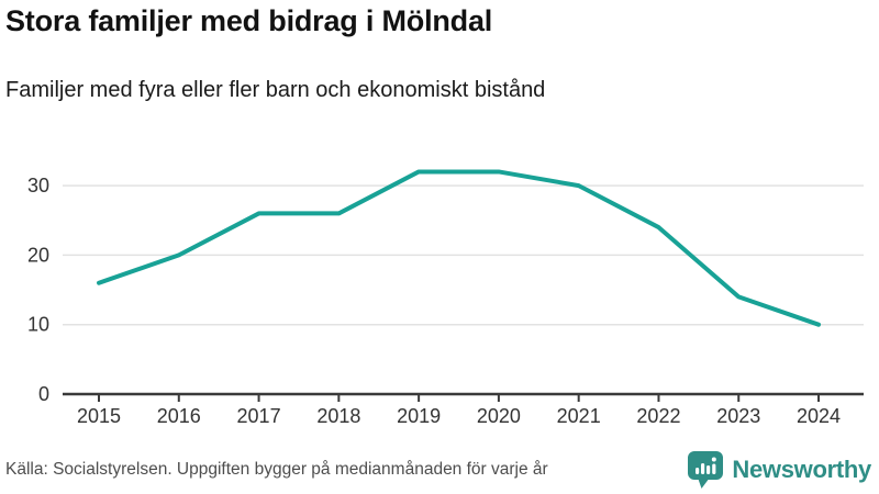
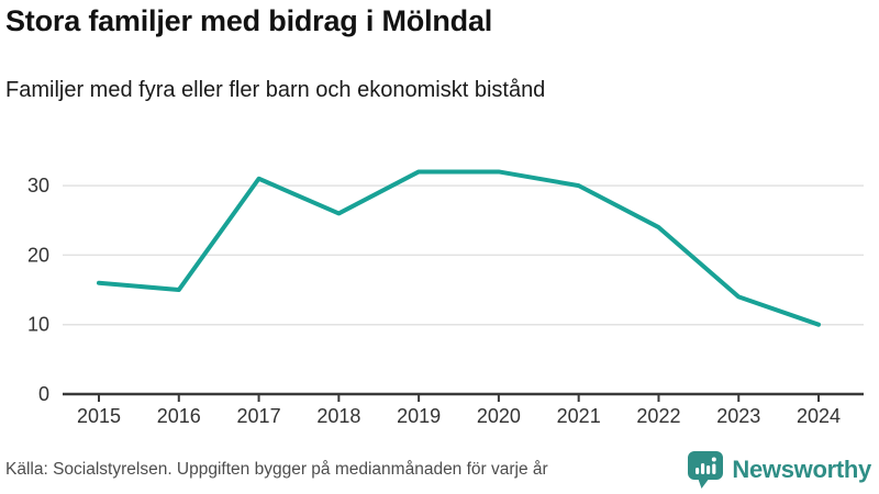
2016: 20 -> 15
2017: 26 -> 31
